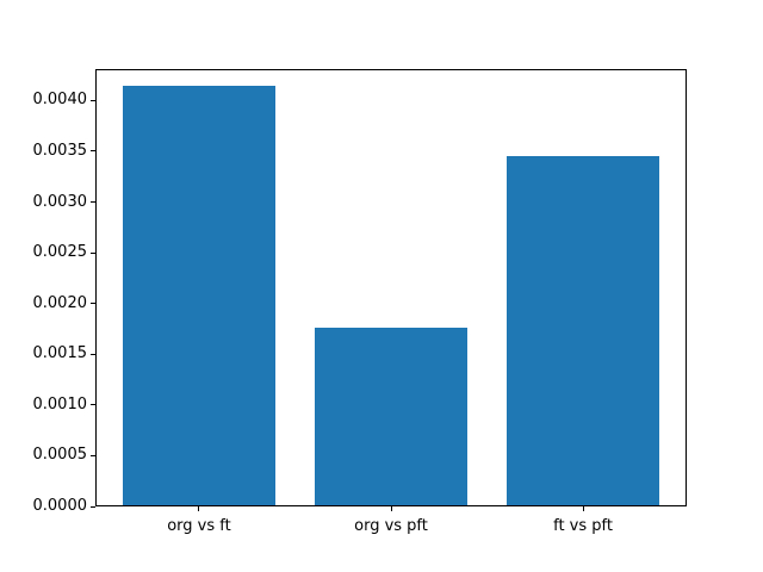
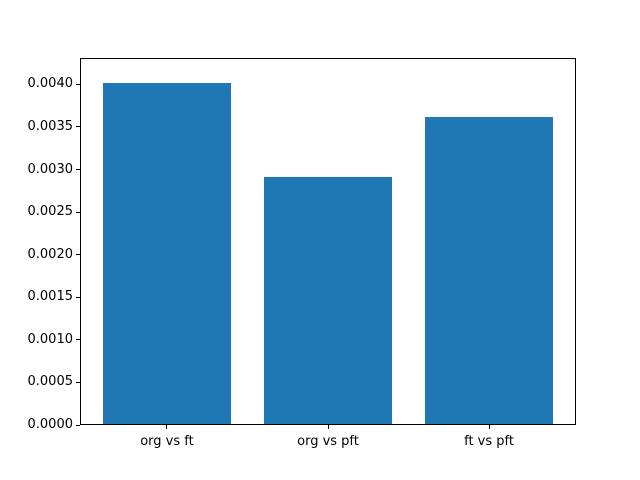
org vs ft: 0.0041 -> 0.0040
org vs pft: 0.0018 -> 0.0029
ft vs pft: 0.0034 -> 0.0036
